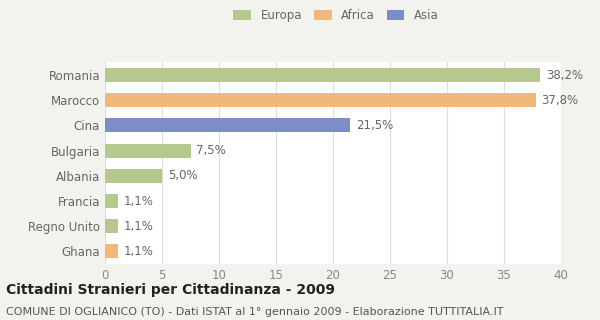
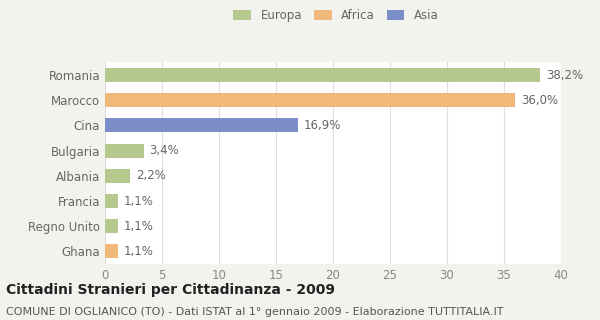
Marocco: 37,8% -> 36,0%
Cina: 21,5% -> 16,9%
Bulgaria: 7,5% -> 3,4%
Albania: 5,0% -> 2,2%
